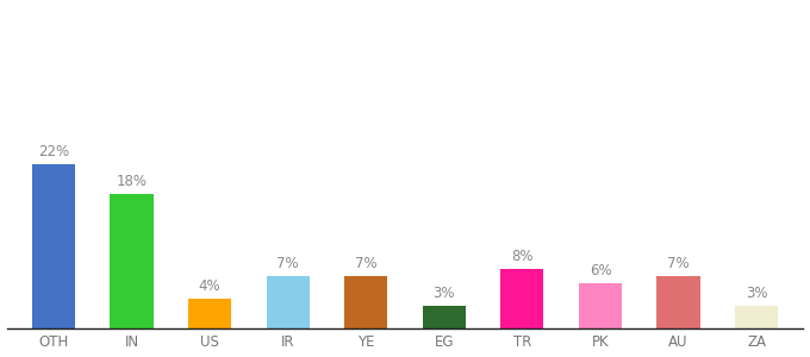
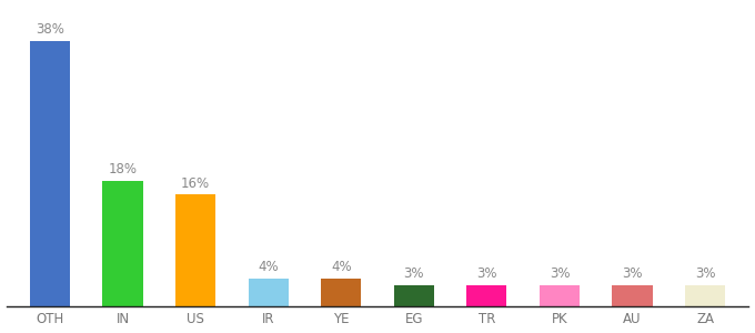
OTH: 22% -> 38%
US: 4% -> 16%
IR: 7% -> 4%
YE: 7% -> 4%
TR: 8% -> 3%
PK: 6% -> 3%
AU: 7% -> 3%
